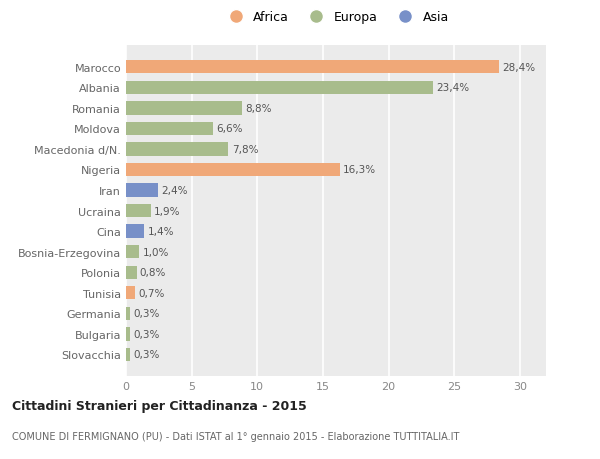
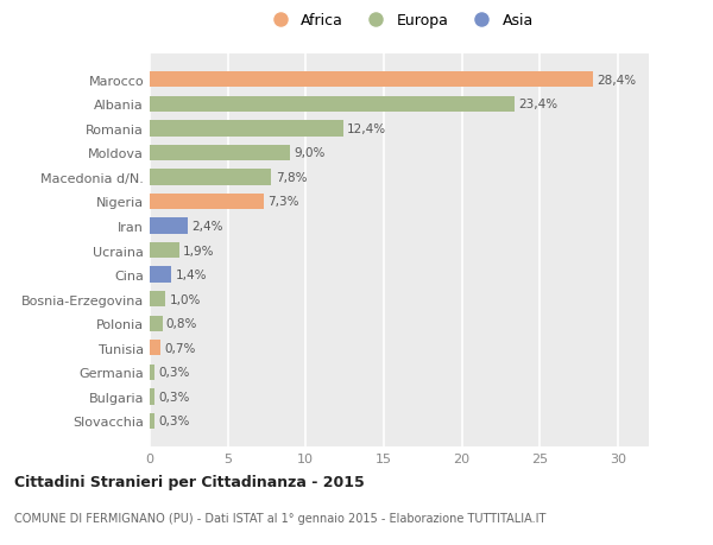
Romania: 8,8% -> 12,4%
Moldova: 6,6% -> 9,0%
Nigeria: 16,3% -> 7,3%
